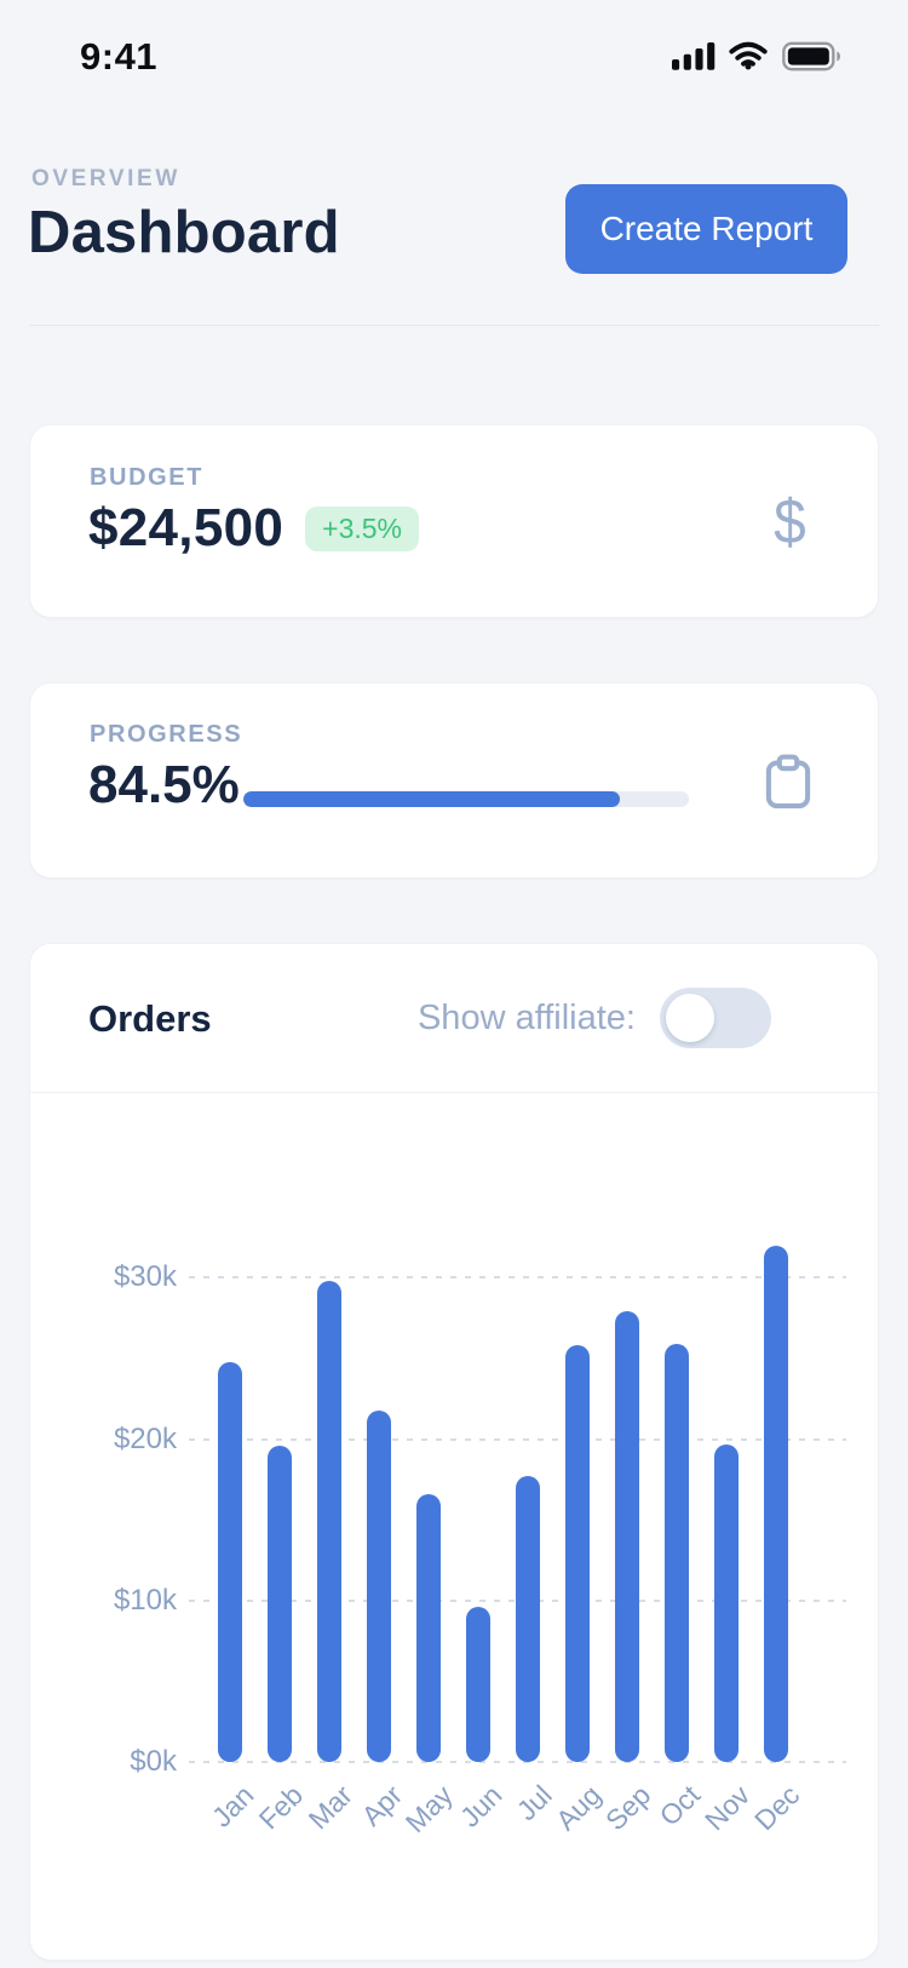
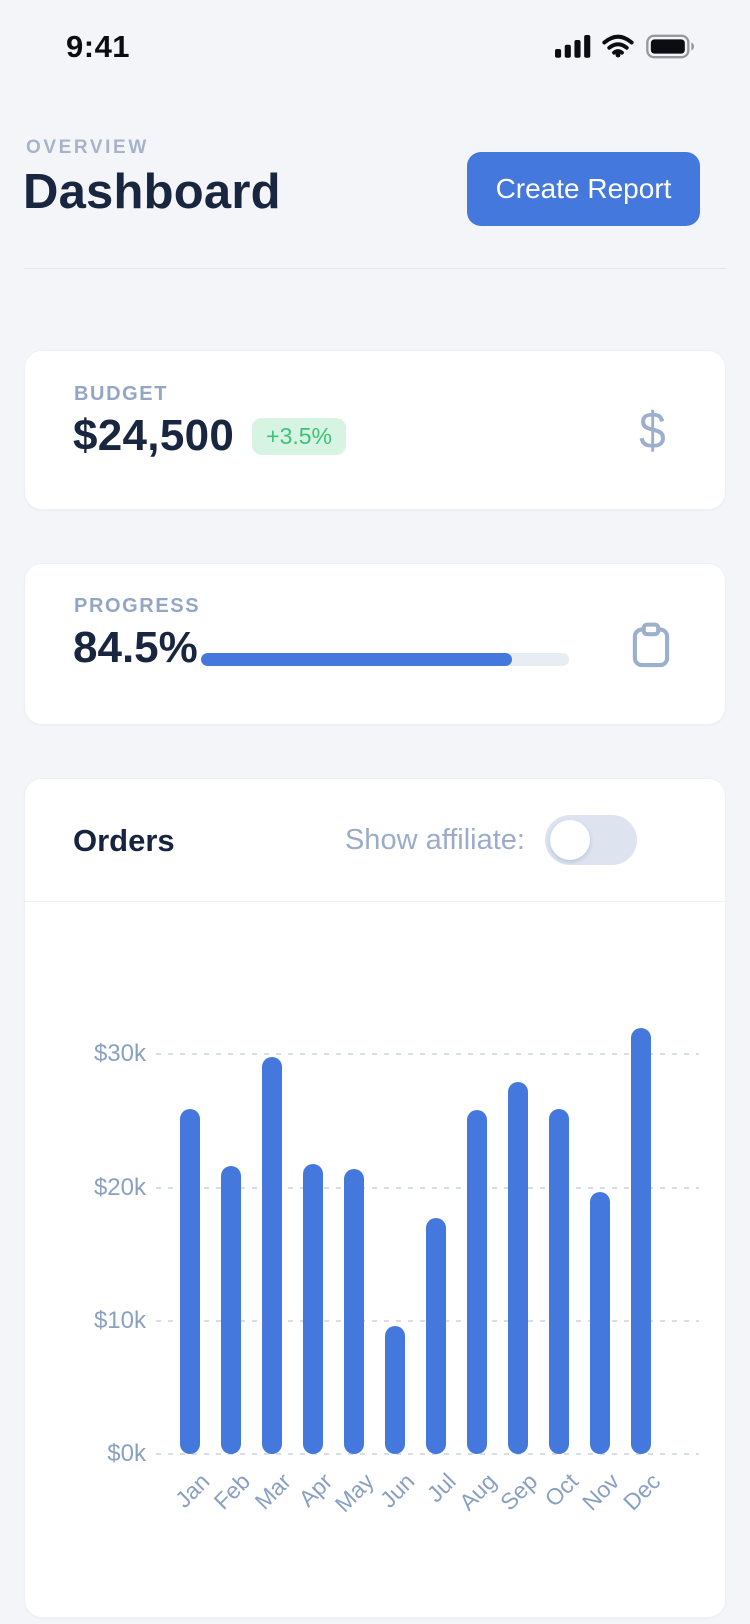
Jan: $24.8k -> $25.9k
Feb: $19.6k -> $21.6k
May: $16.6k -> $21.4k
